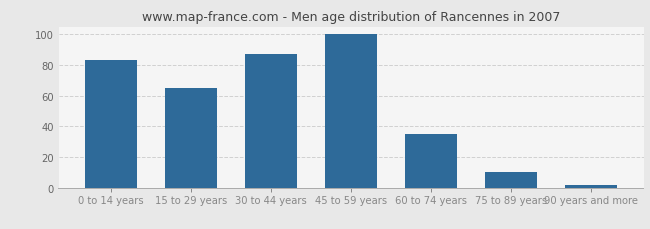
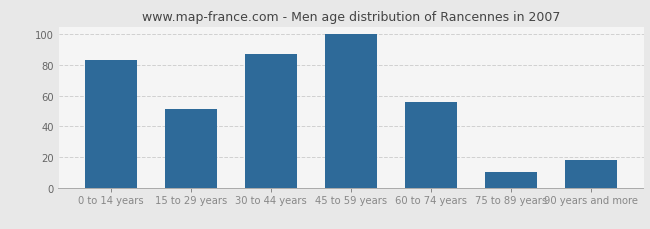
15 to 29 years: 65 -> 51
60 to 74 years: 35 -> 56
90 years and more: 2 -> 18
